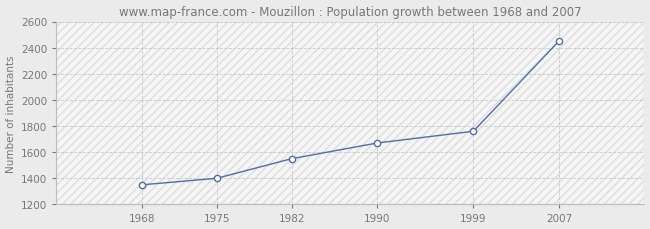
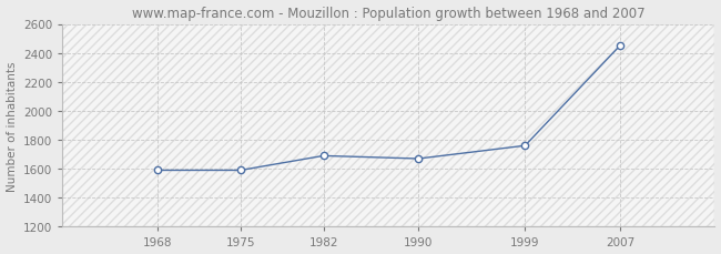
1968: 1350 -> 1590
1975: 1400 -> 1590
1982: 1550 -> 1690
